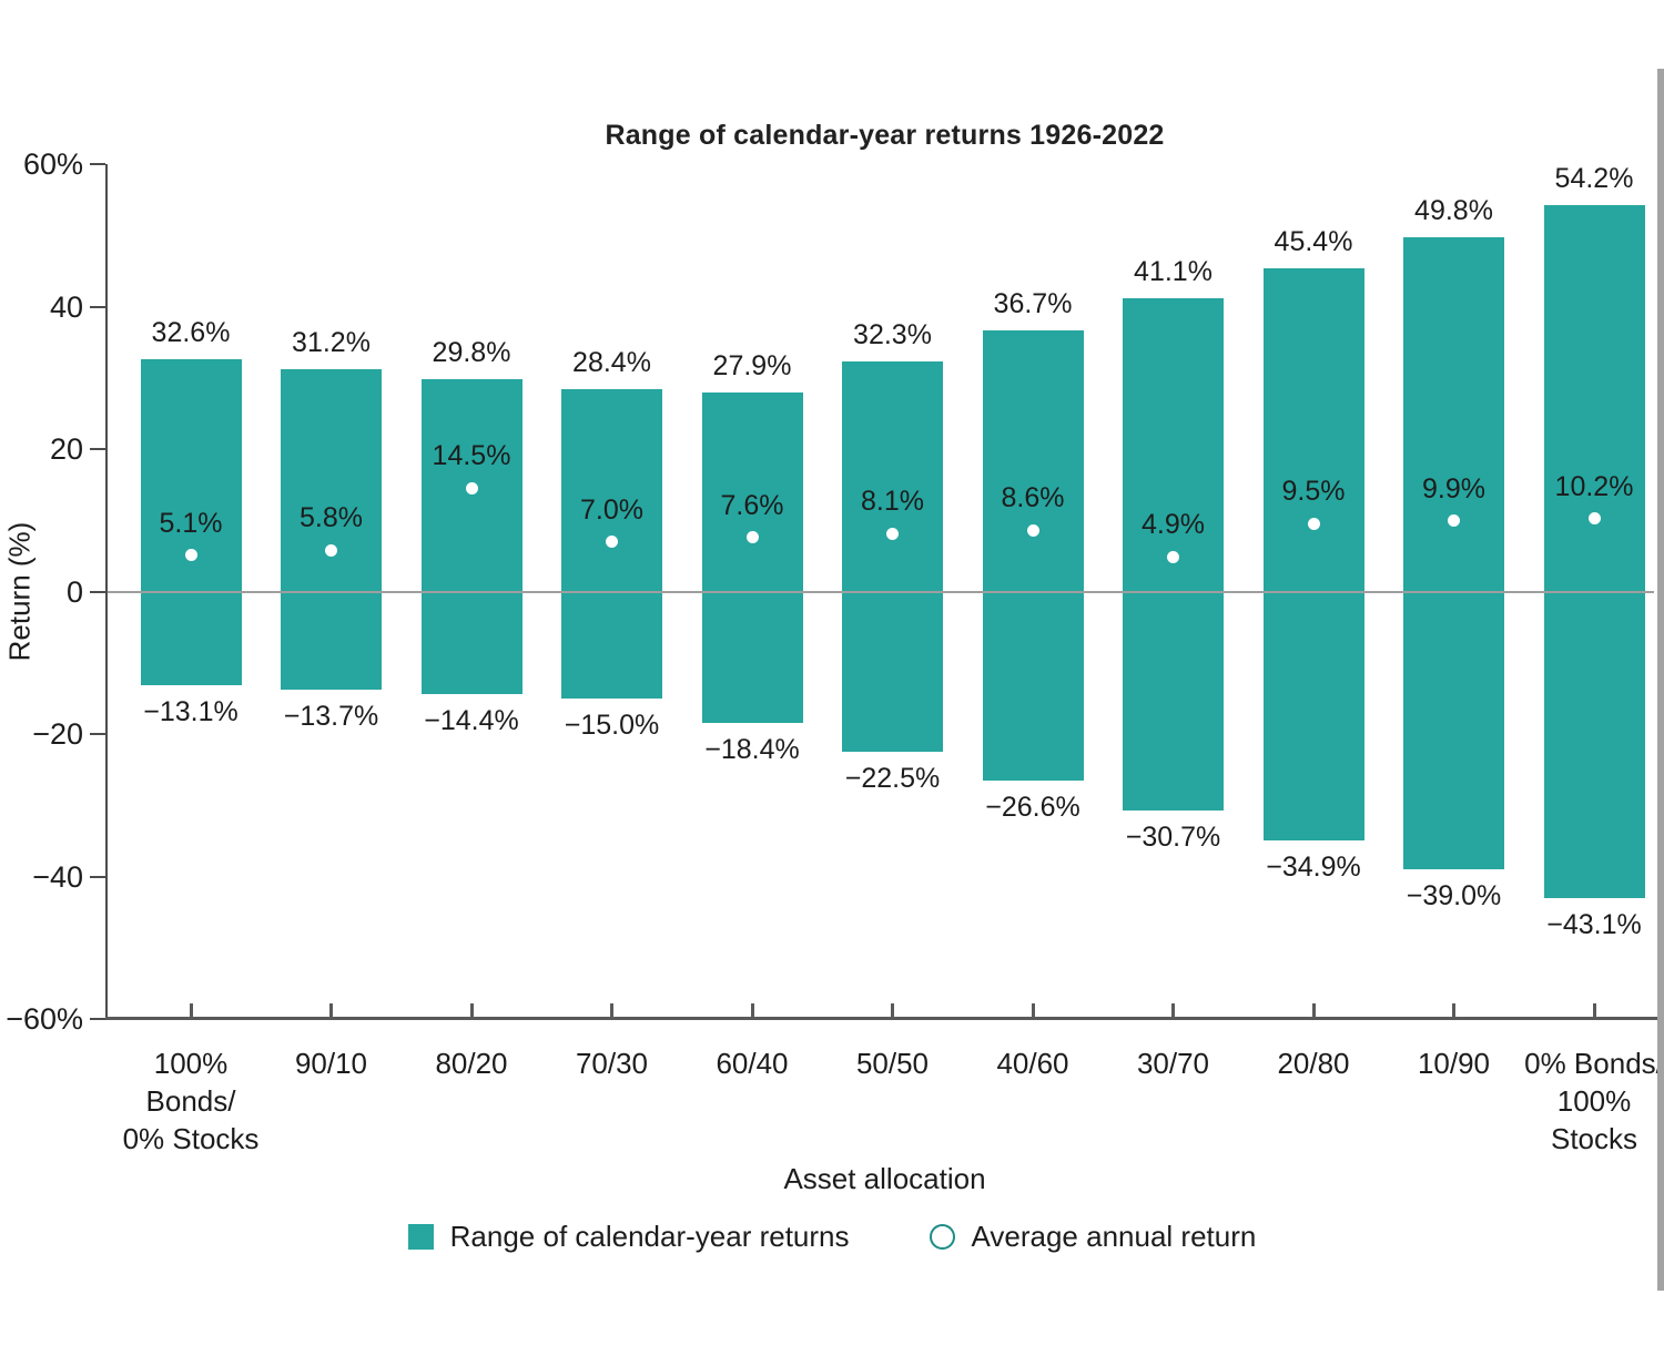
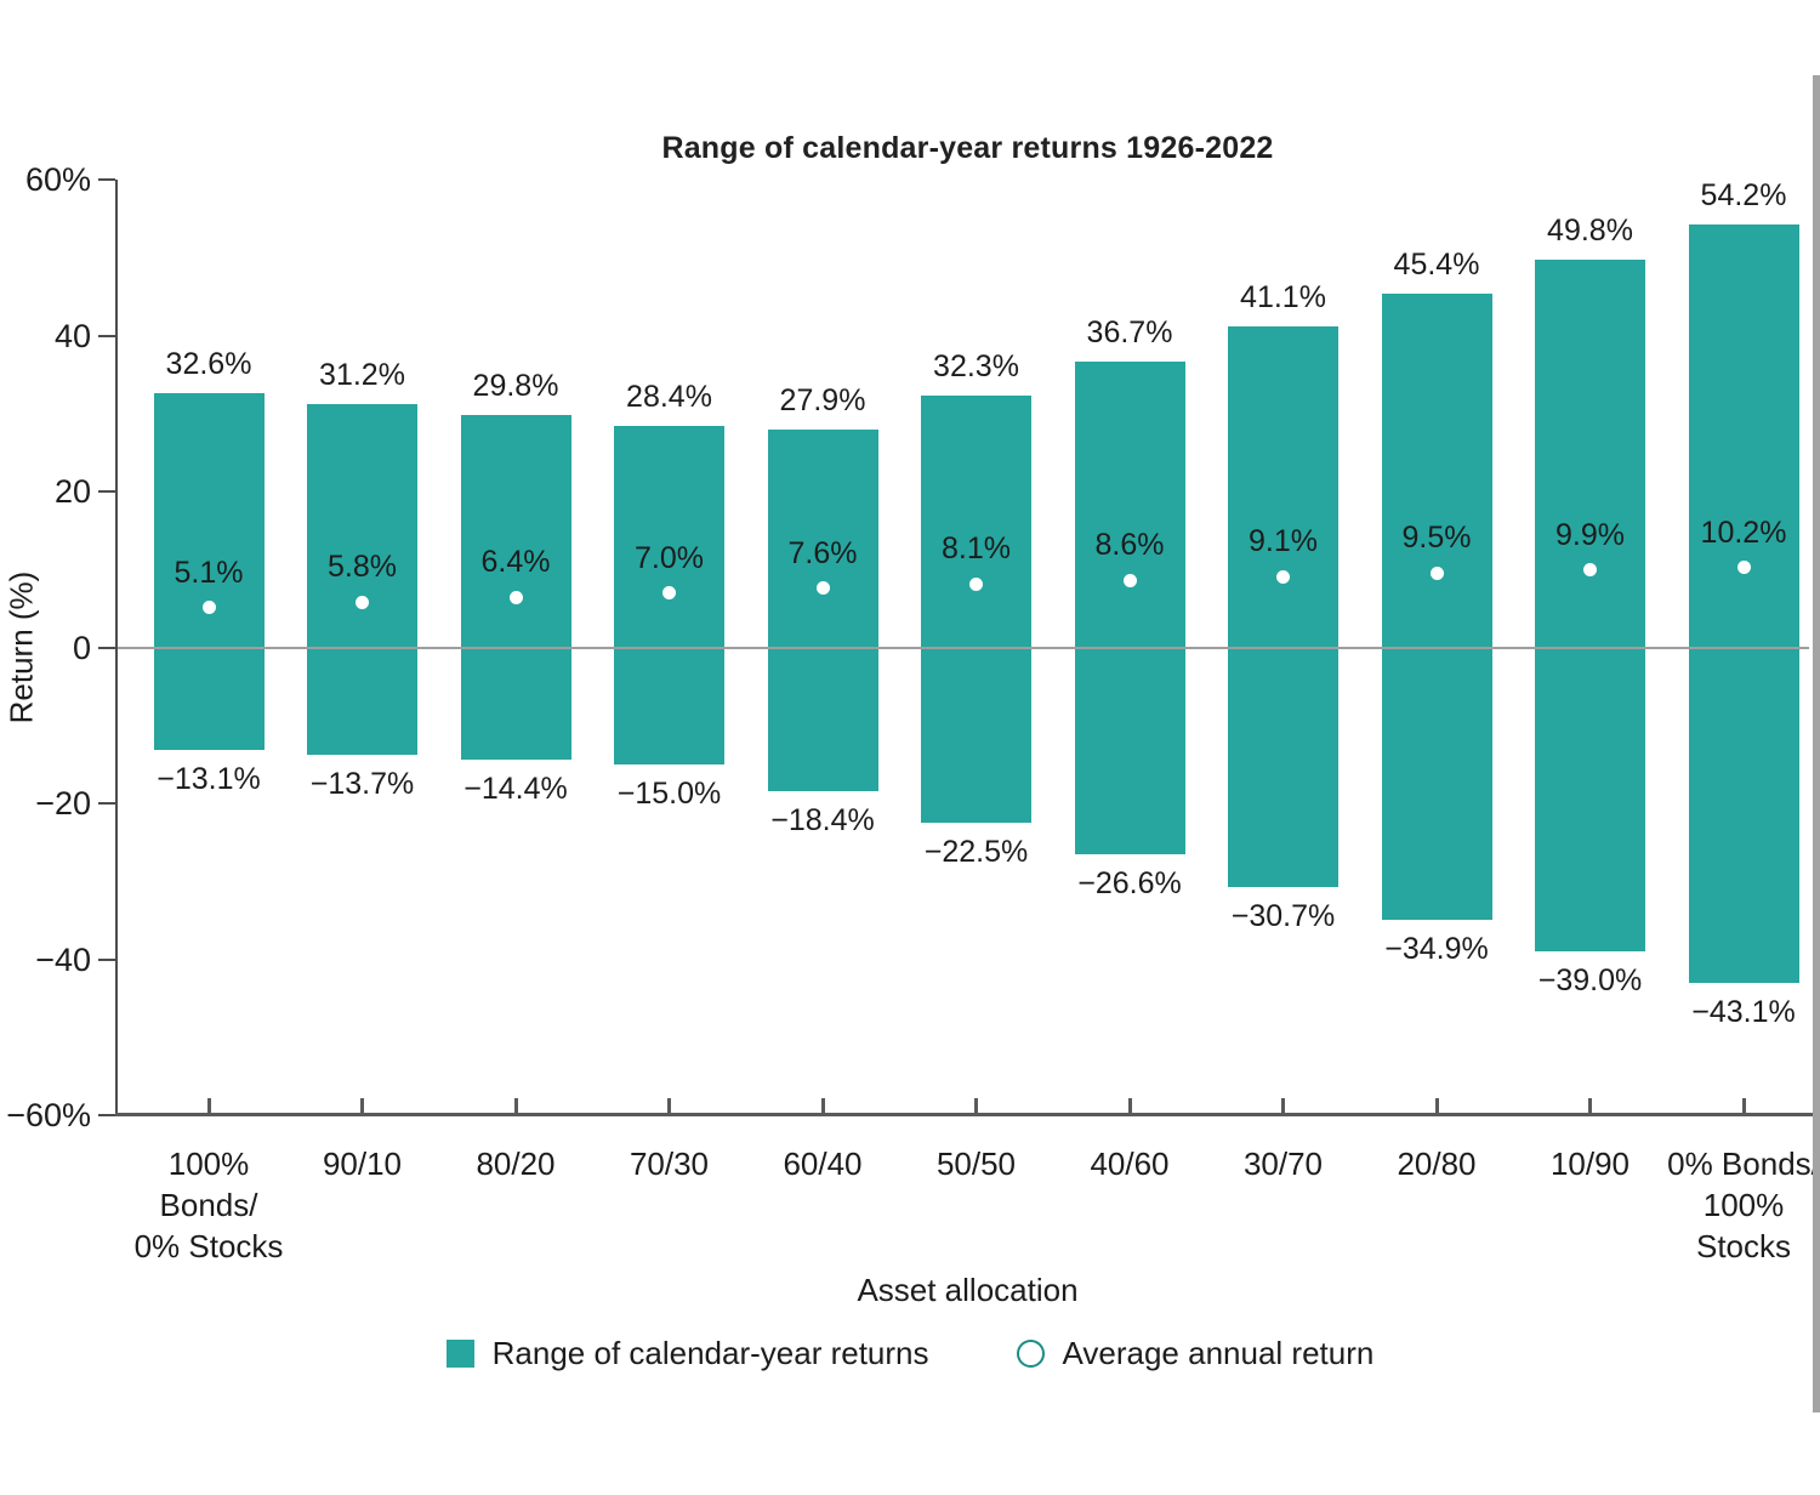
Average annual return/80/20: 14.5% -> 6.4%
Average annual return/30/70: 4.9% -> 9.1%
